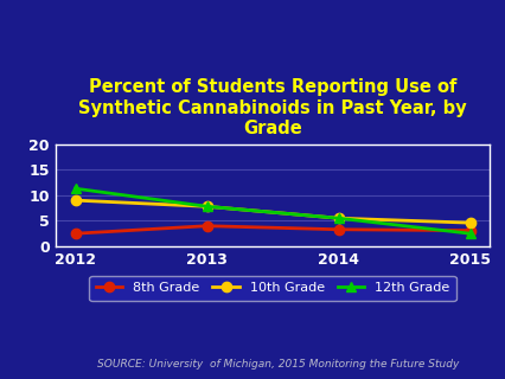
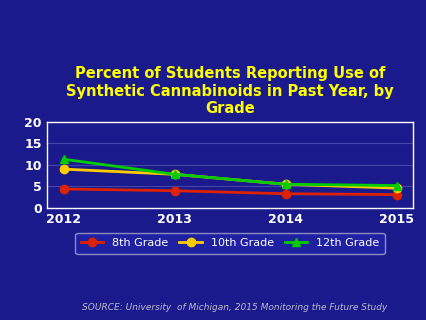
8th Grade/2012: 2.5 -> 4.4
12th Grade/2015: 2.5 -> 5.2
